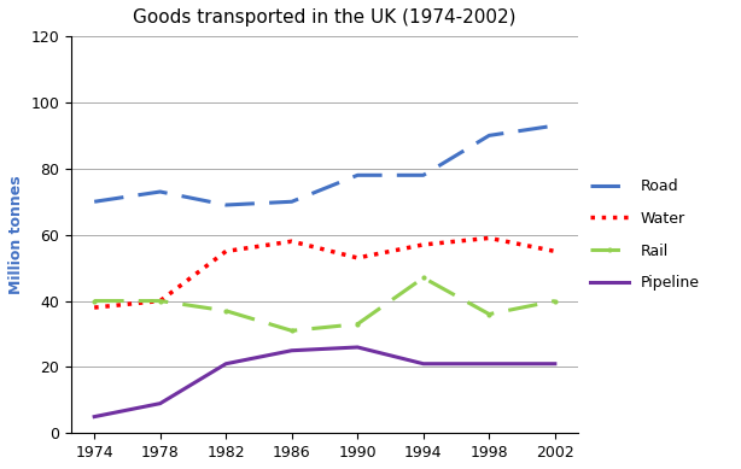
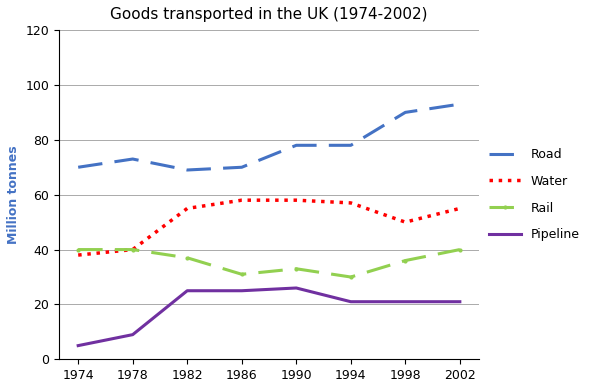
Pipeline/1982: 21 -> 25
Water/1990: 53 -> 58
Rail/1994: 47 -> 30
Water/1998: 59 -> 50
